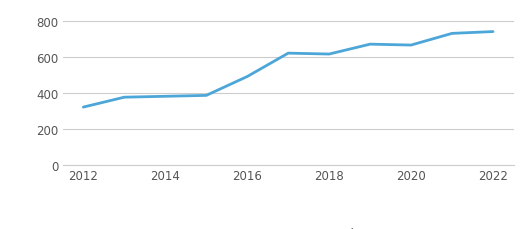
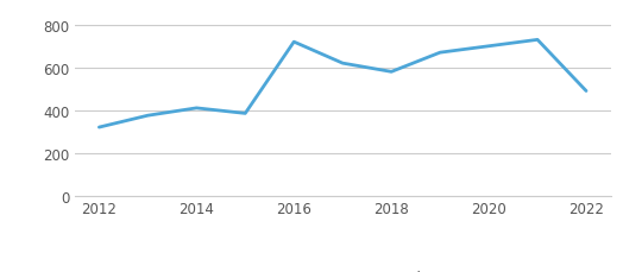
2014: 380 -> 410
2016: 490 -> 720
2018: 620 -> 580
2020: 660 -> 700
2022: 740 -> 490
